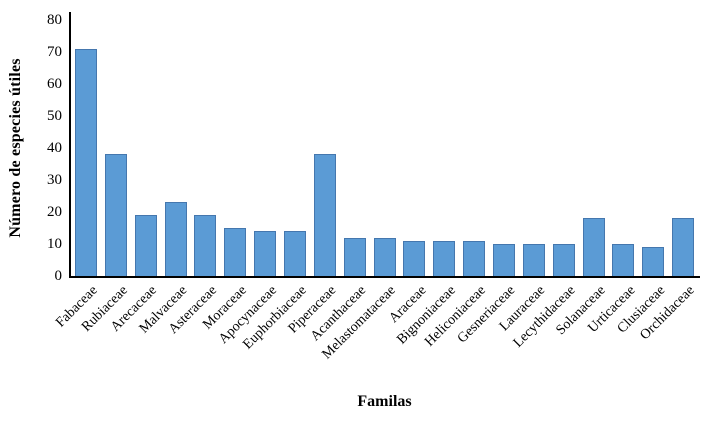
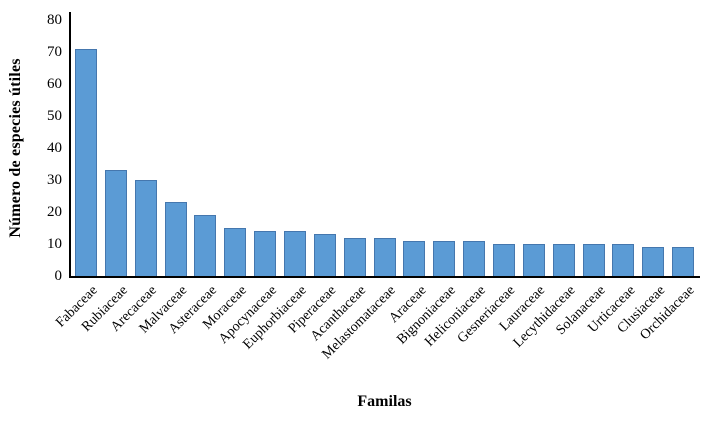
Rubiaceae: 38 -> 33
Arecaceae: 19 -> 30
Piperaceae: 38 -> 13
Solanaceae: 18 -> 10
Orchidaceae: 18 -> 9
